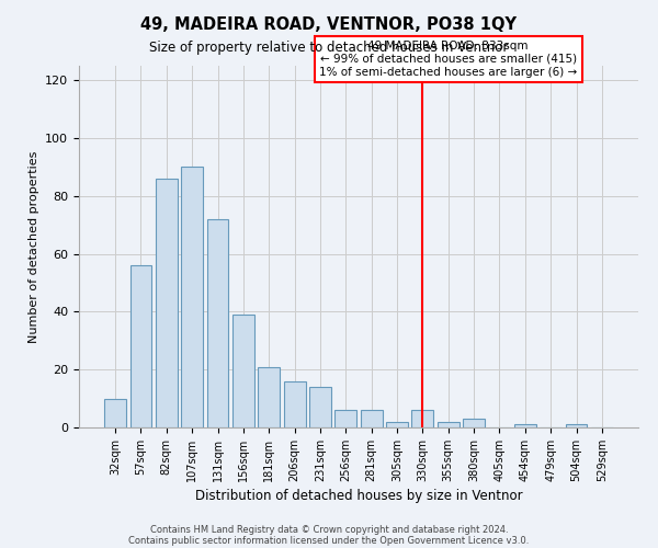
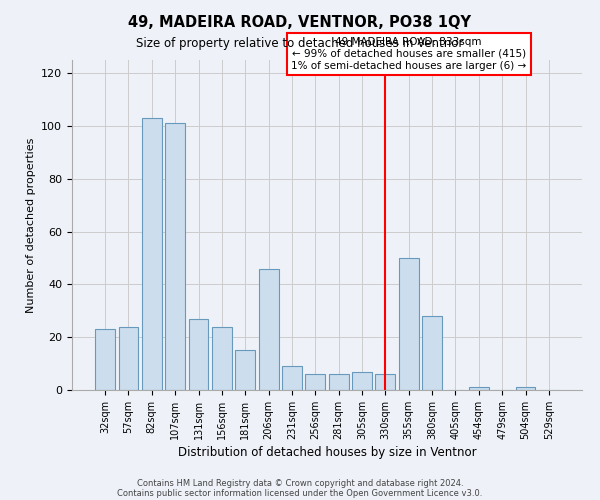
32sqm: 10 -> 23
57sqm: 56 -> 24
82sqm: 86 -> 103
107sqm: 90 -> 101
131sqm: 72 -> 27
156sqm: 39 -> 24
181sqm: 21 -> 15
206sqm: 16 -> 46
231sqm: 14 -> 9
305sqm: 2 -> 7
355sqm: 2 -> 50
380sqm: 3 -> 28
